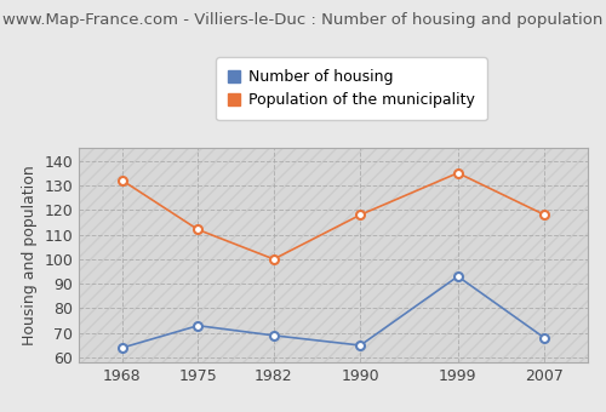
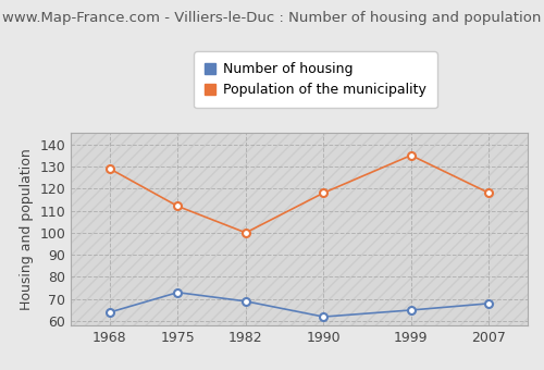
Population of the municipality/1968: 132 -> 129
Number of housing/1990: 65 -> 62
Number of housing/1999: 93 -> 65
